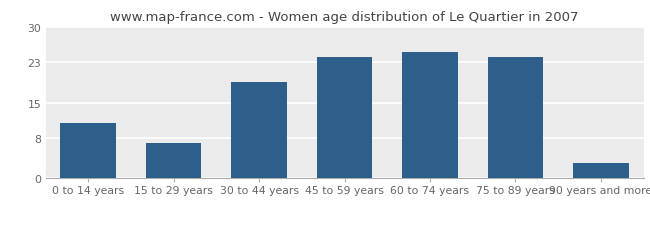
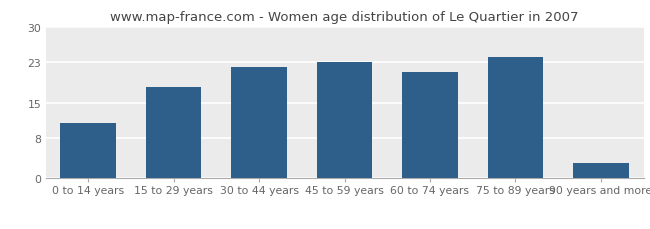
15 to 29 years: 7 -> 18
30 to 44 years: 19 -> 22
45 to 59 years: 24 -> 23
60 to 74 years: 25 -> 21
